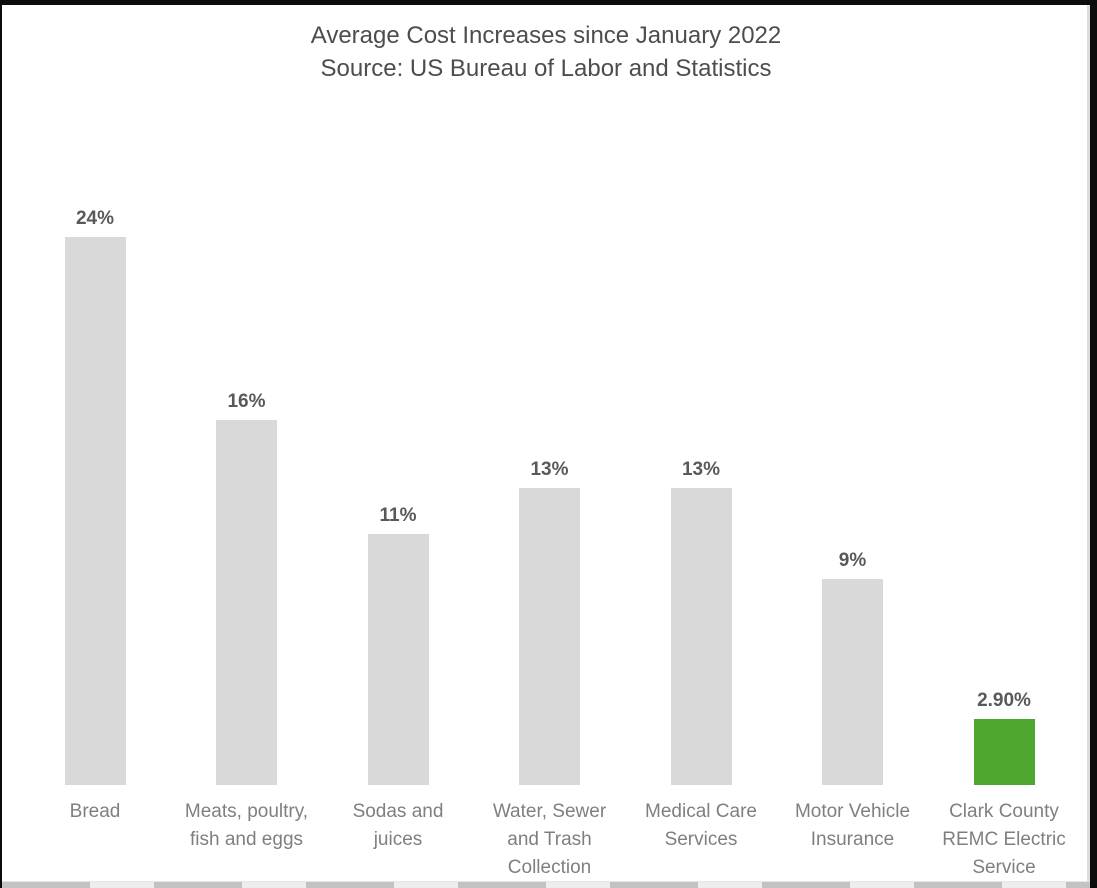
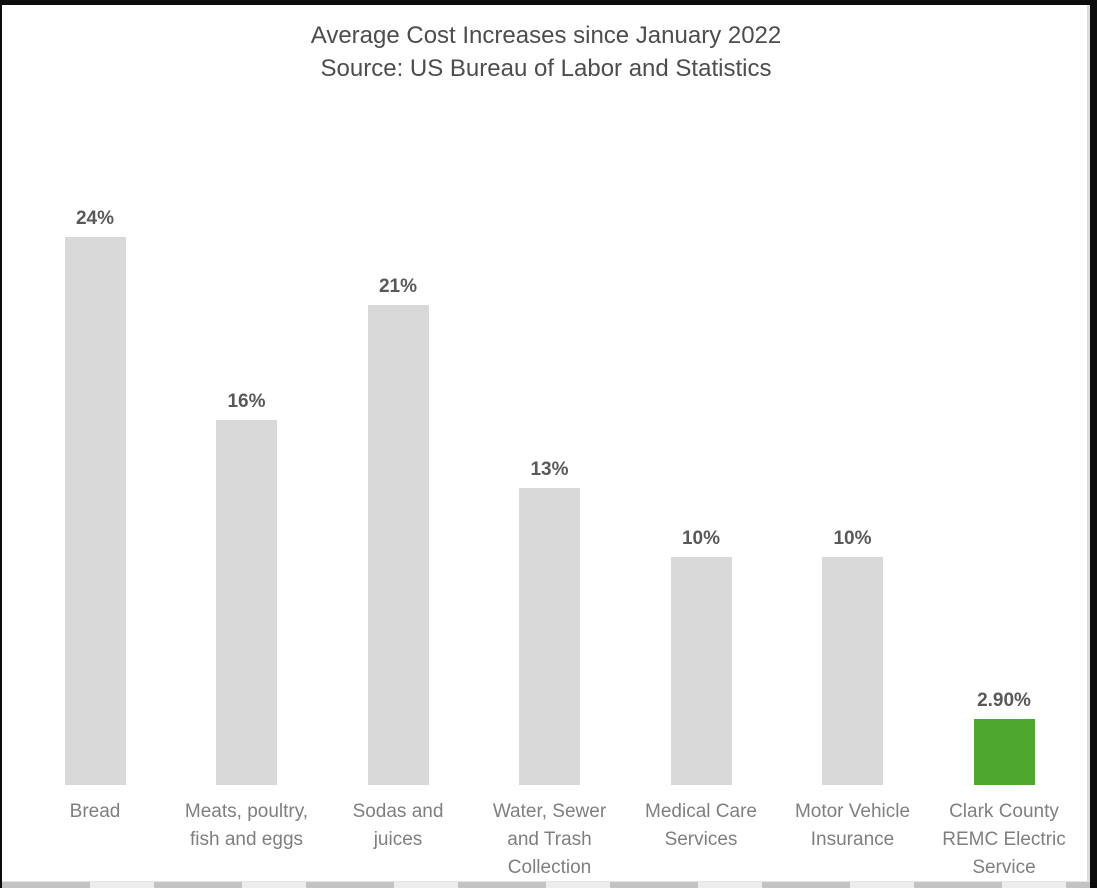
Sodas and juices: 11% -> 21%
Medical Care Services: 13% -> 10%
Motor Vehicle Insurance: 9% -> 10%
